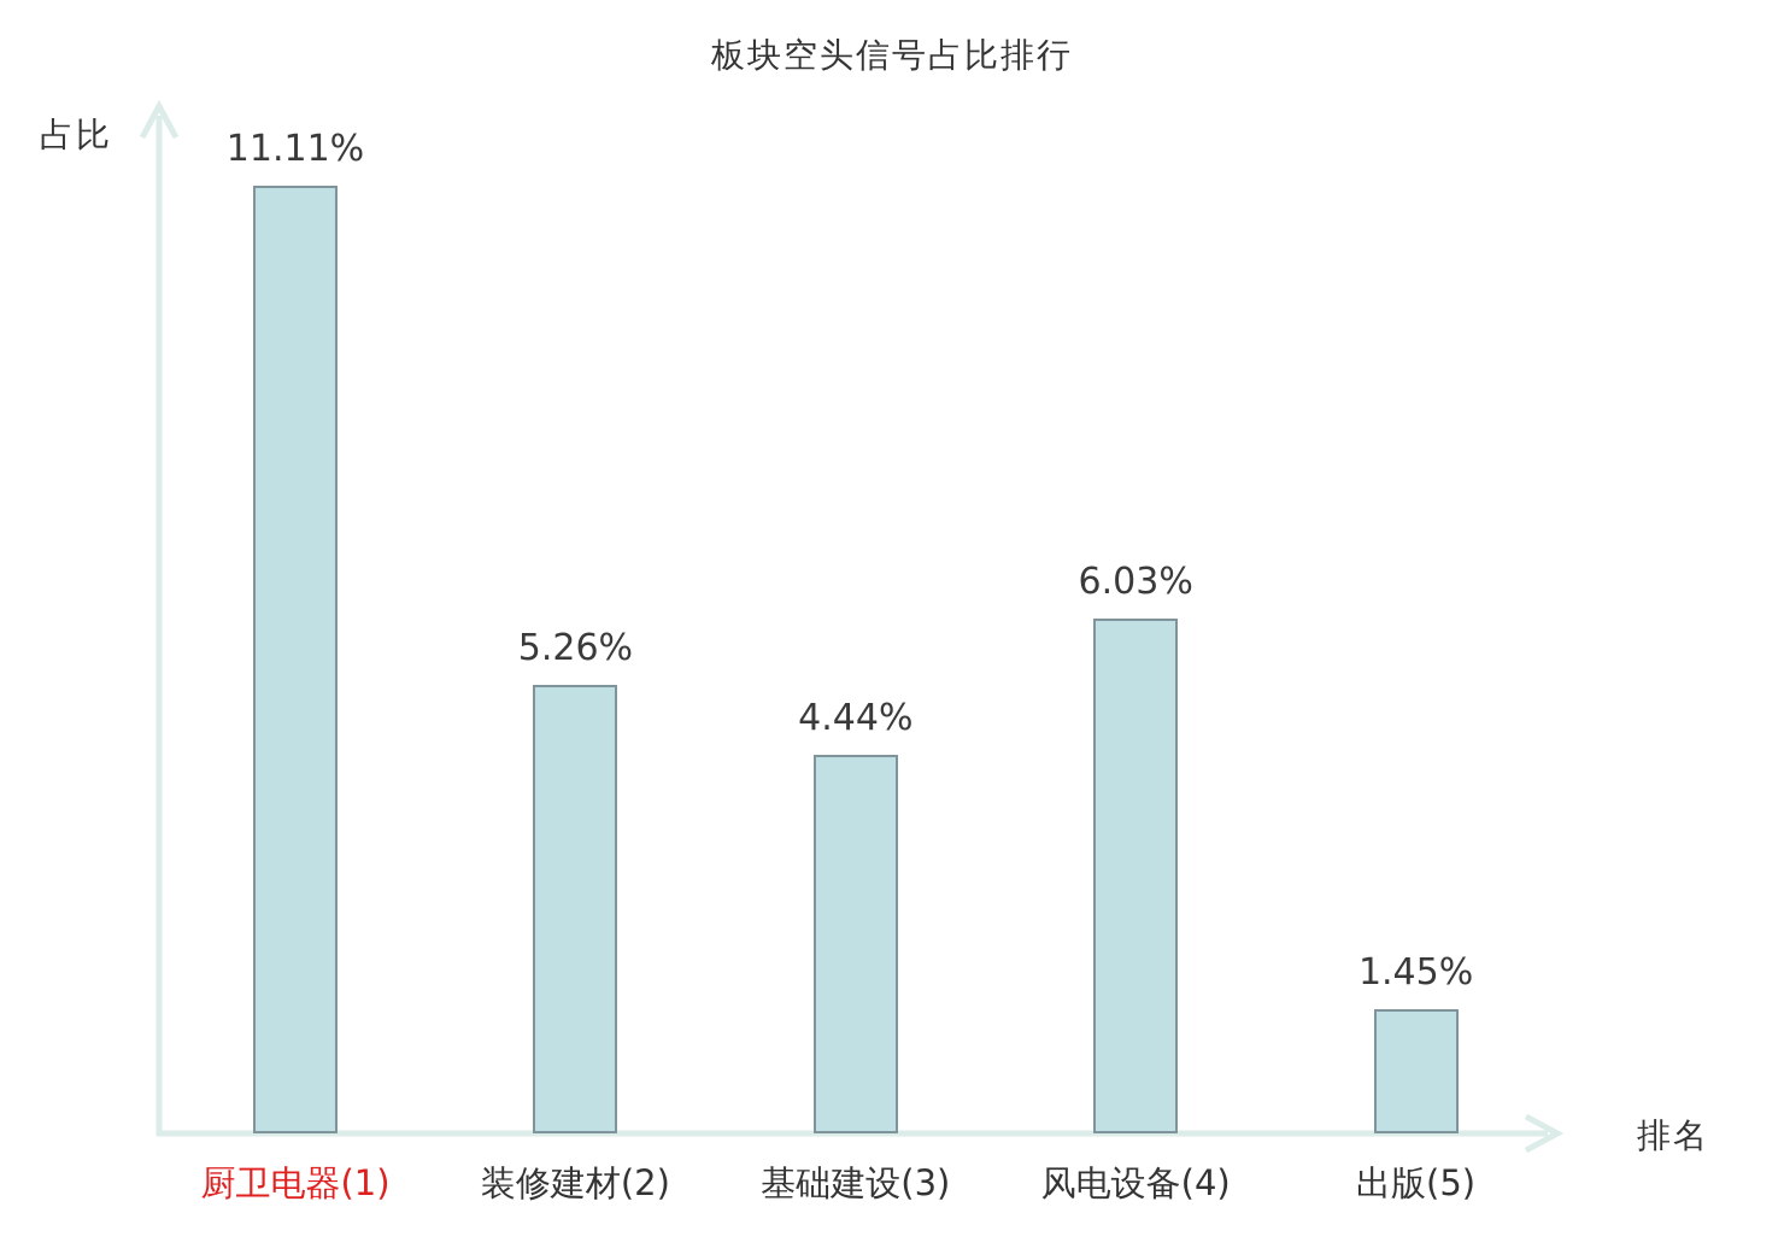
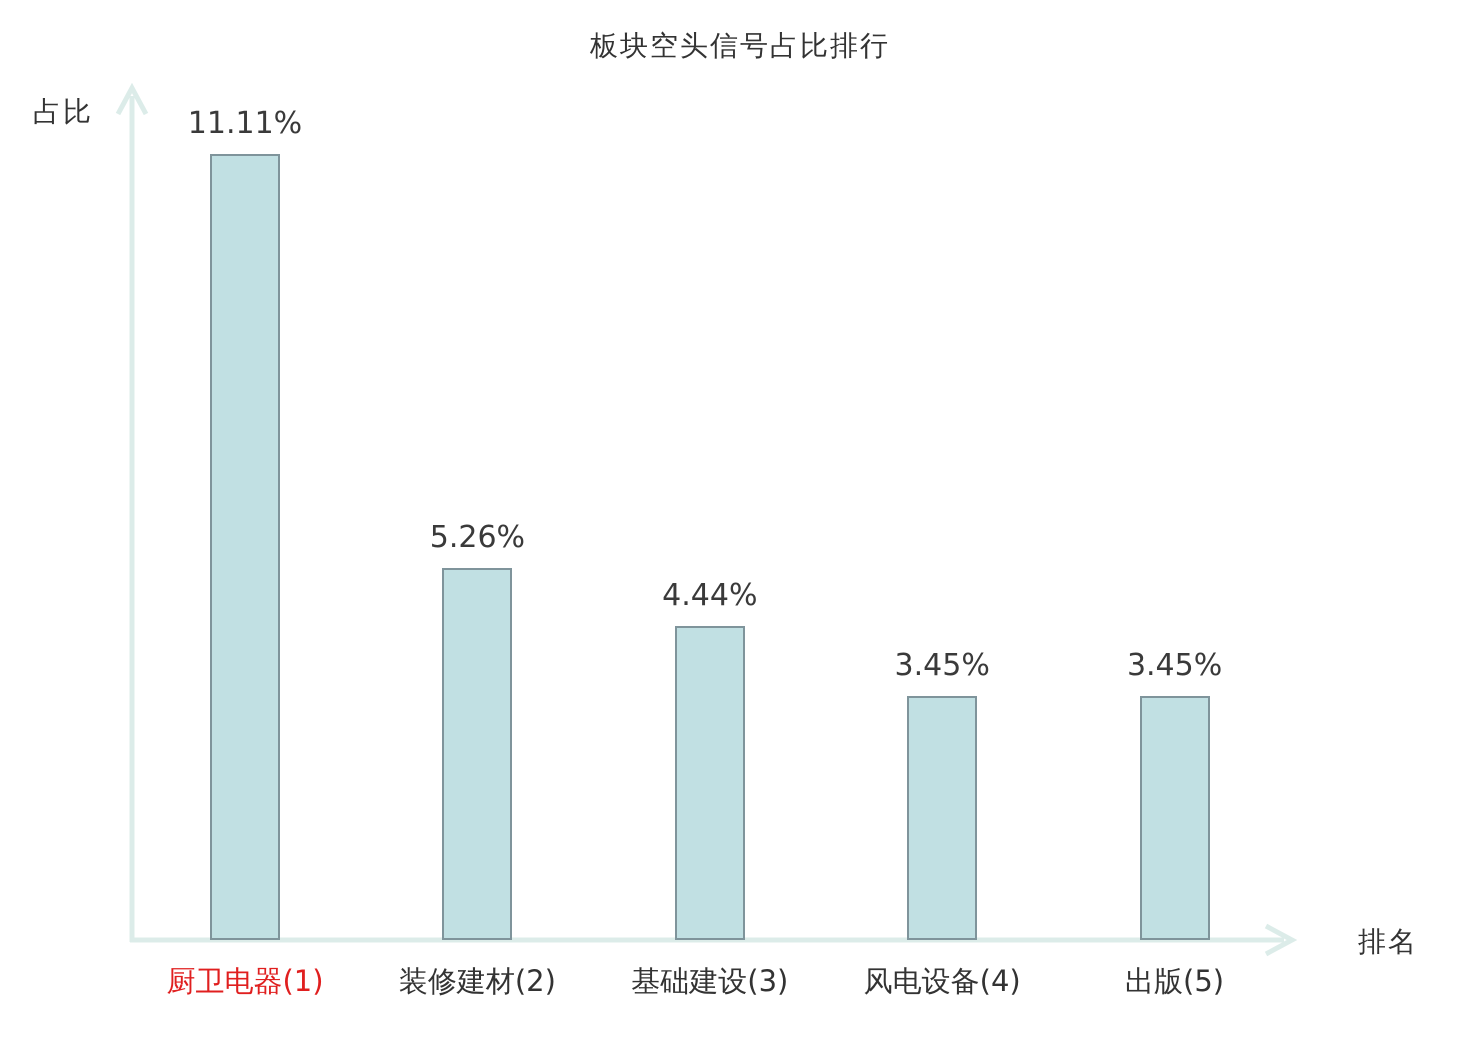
风电设备(4): 6.03% -> 3.45%
出版(5): 1.45% -> 3.45%
